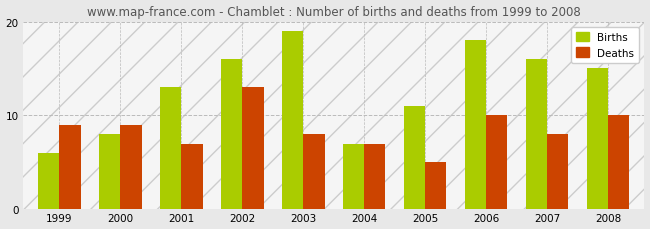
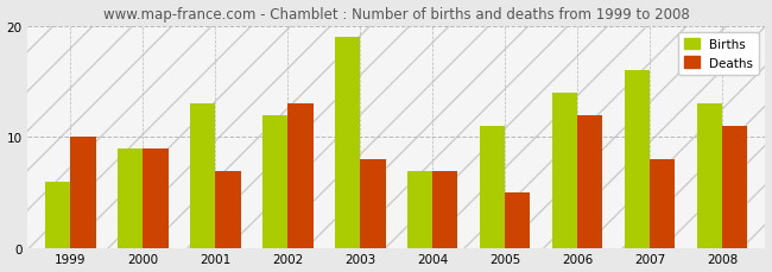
Deaths/1999: 9 -> 10
Births/2000: 8 -> 9
Births/2002: 16 -> 12
Births/2006: 18 -> 14
Deaths/2006: 10 -> 12
Births/2008: 15 -> 13
Deaths/2008: 10 -> 11
